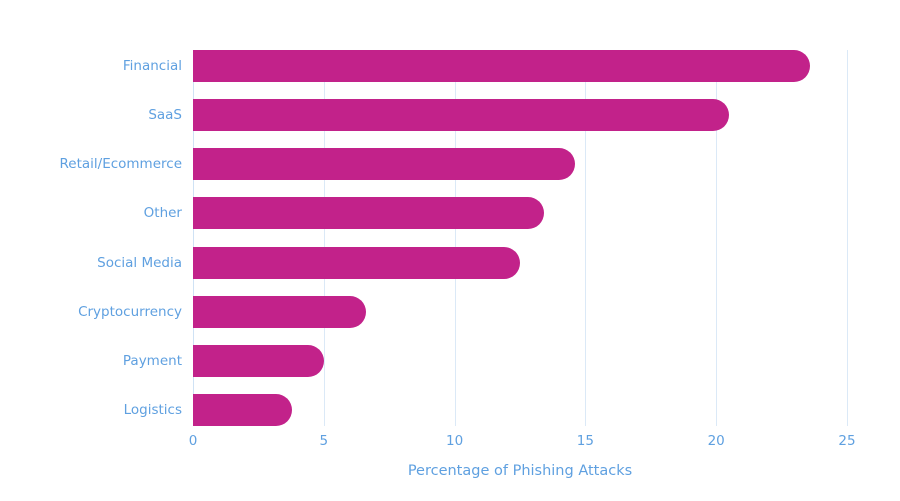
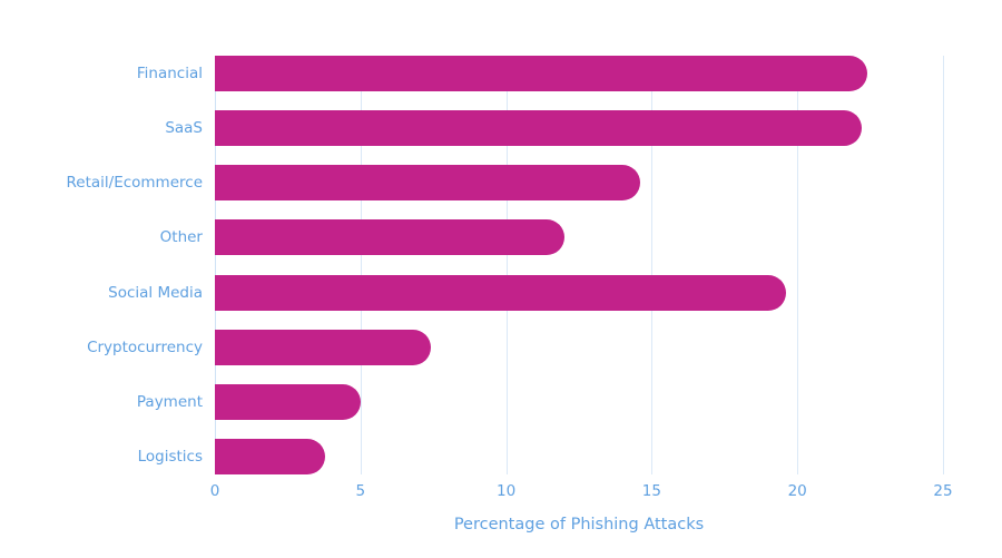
Financial: 23.6 -> 22.4
SaaS: 20.5 -> 22.2
Other: 13.4 -> 12.0
Social Media: 12.5 -> 19.6
Cryptocurrency: 6.6 -> 7.4
